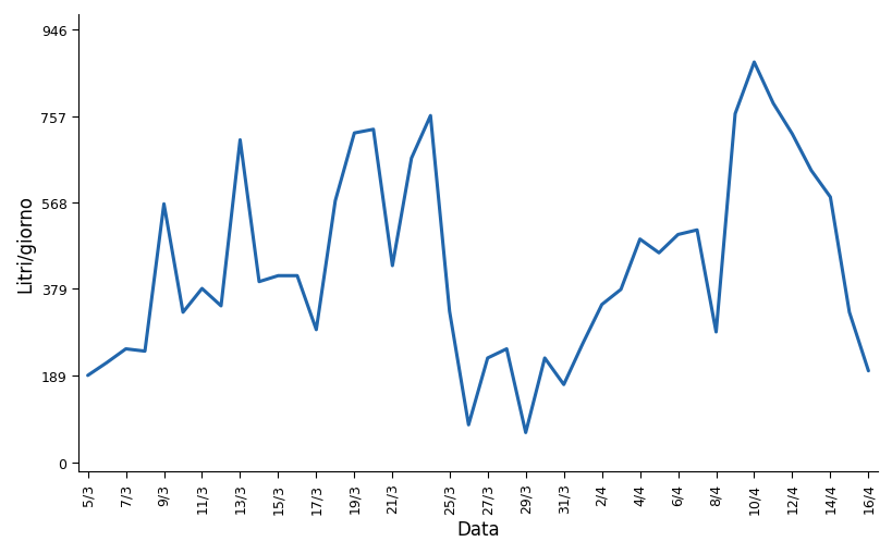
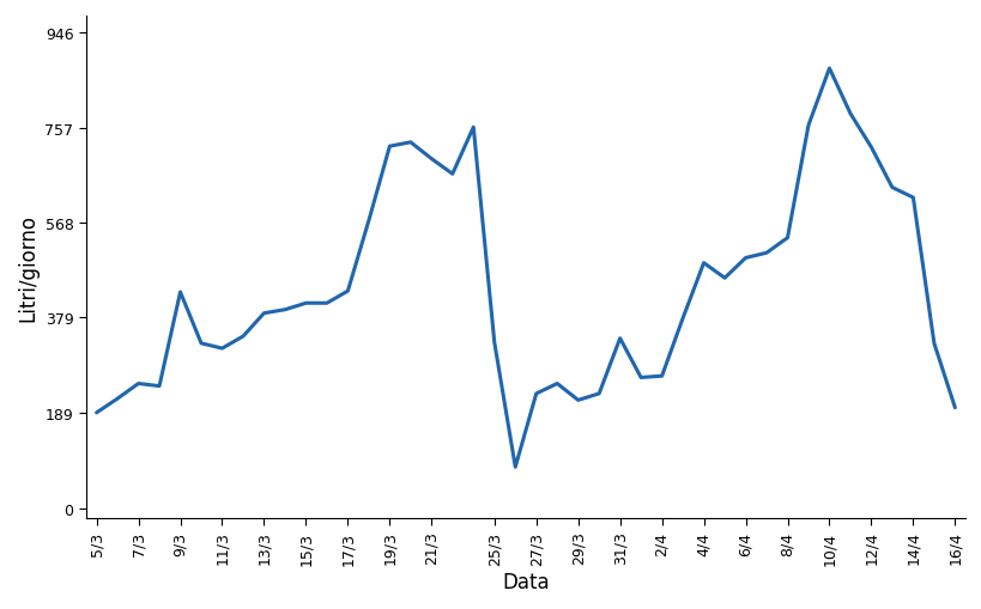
9/3: 565 -> 430
11/3: 380 -> 318
13/3: 705 -> 388
17/3: 290 -> 432
21/3: 430 -> 695
29/3: 65 -> 215
31/3: 170 -> 338
2/4: 345 -> 263
8/4: 285 -> 538
14/4: 580 -> 618
